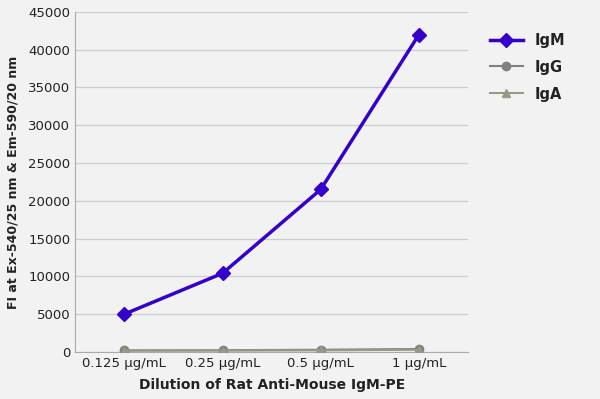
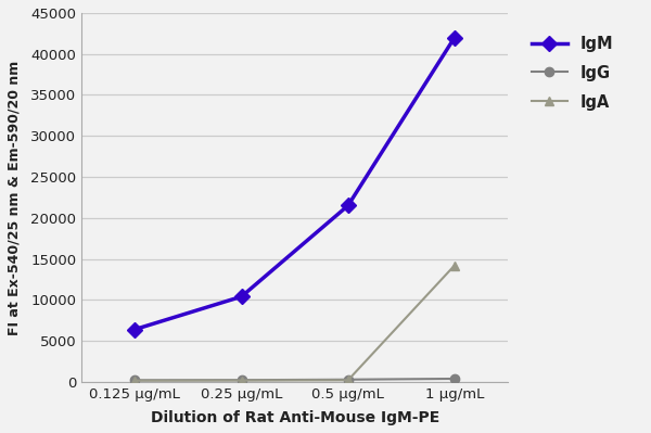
IgM/0.125 μg/mL: 5000 -> 6400
IgA/1 μg/mL: 300 -> 14200
